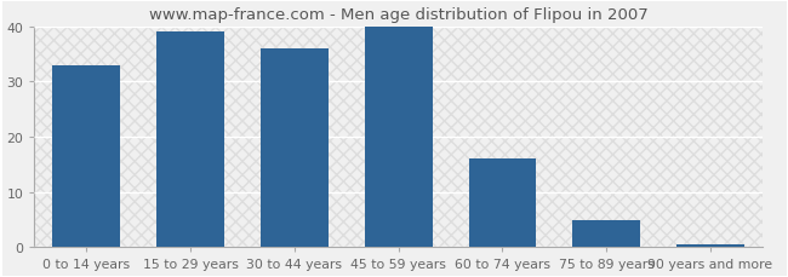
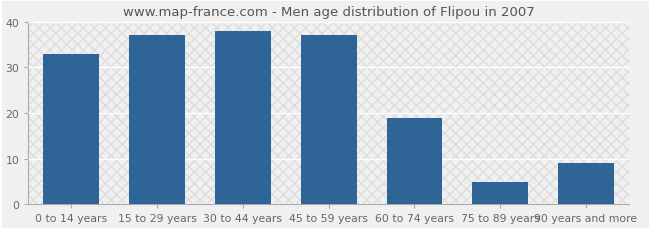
15 to 29 years: 39.0 -> 37.0
30 to 44 years: 36.0 -> 38.0
45 to 59 years: 40.0 -> 37.0
60 to 74 years: 16.0 -> 19.0
90 years and more: 0.5 -> 9.0
